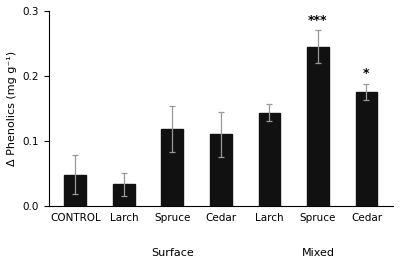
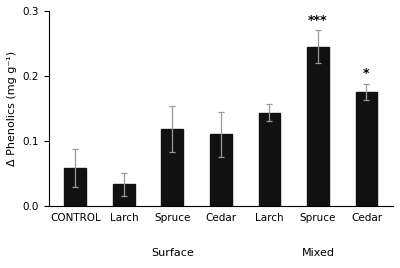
CONTROL: 0.048 -> 0.058
